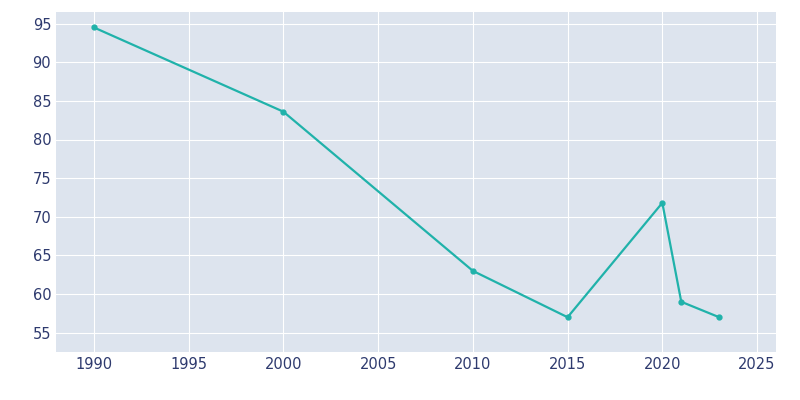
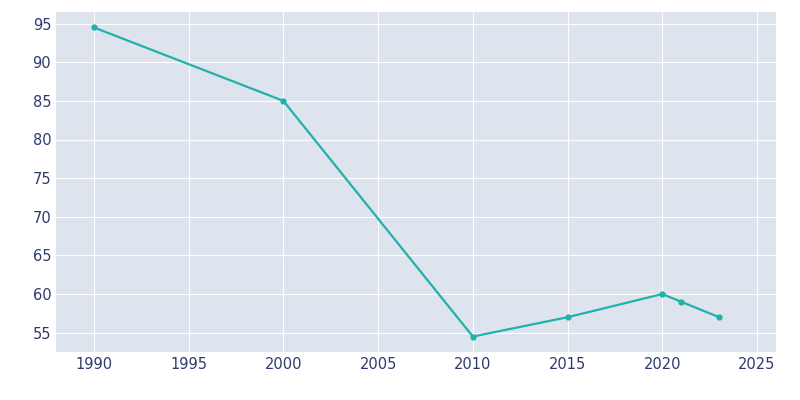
2000: 83.6 -> 85.0
2010: 63.0 -> 54.5
2020: 71.8 -> 60.0
